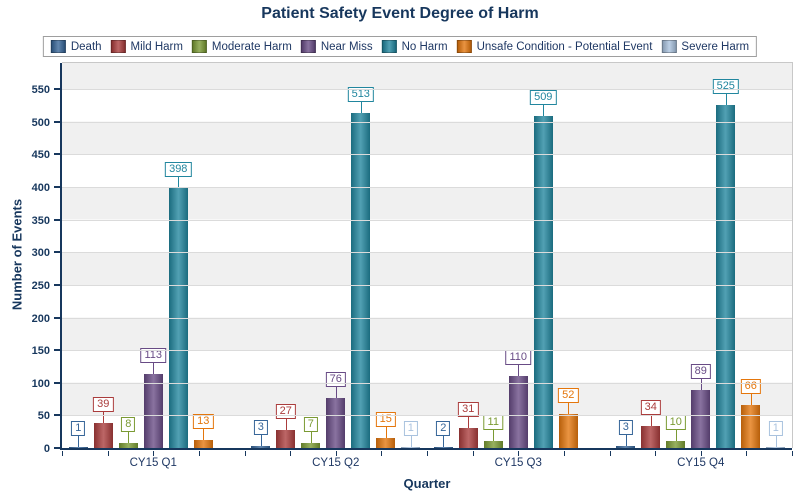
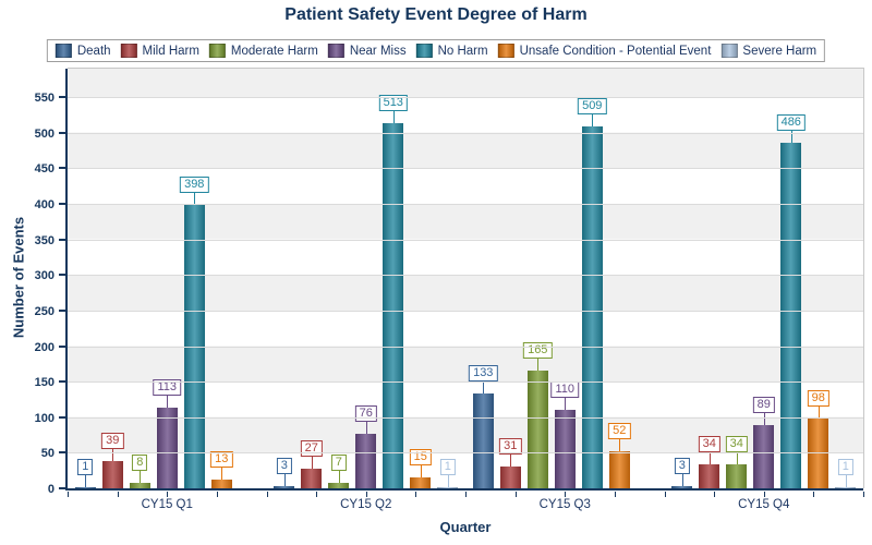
Death/CY15 Q3: 2 -> 133
Moderate Harm/CY15 Q3: 11 -> 165
Moderate Harm/CY15 Q4: 10 -> 34
No Harm/CY15 Q4: 525 -> 486
Unsafe Condition - Potential Event/CY15 Q4: 66 -> 98
